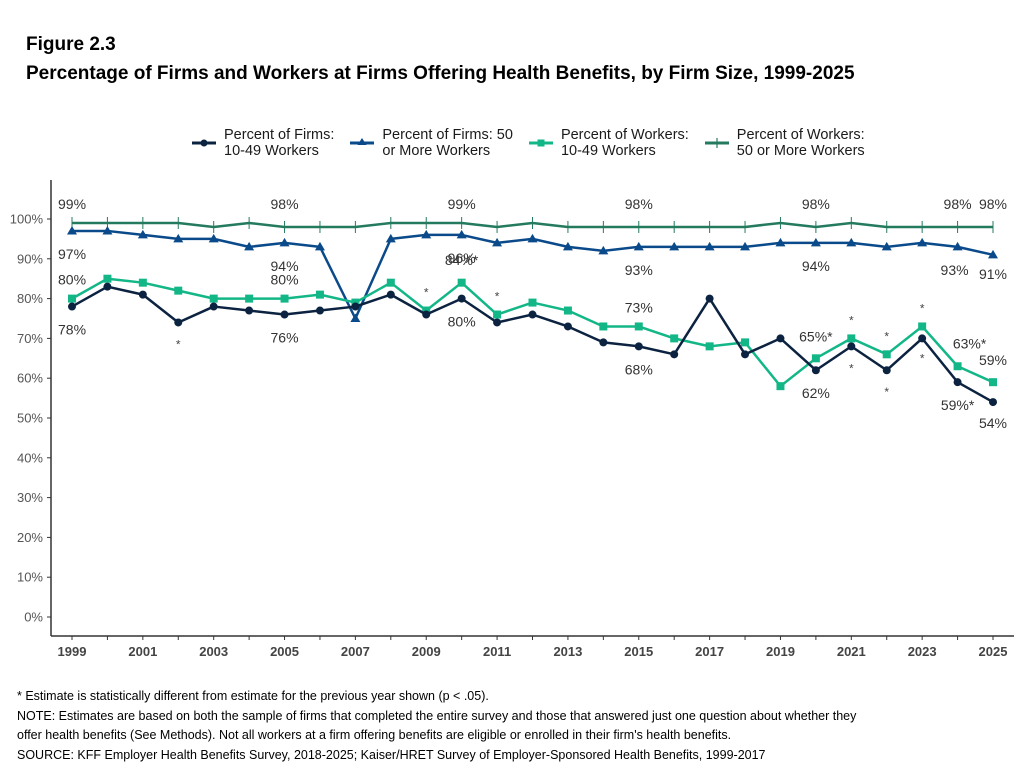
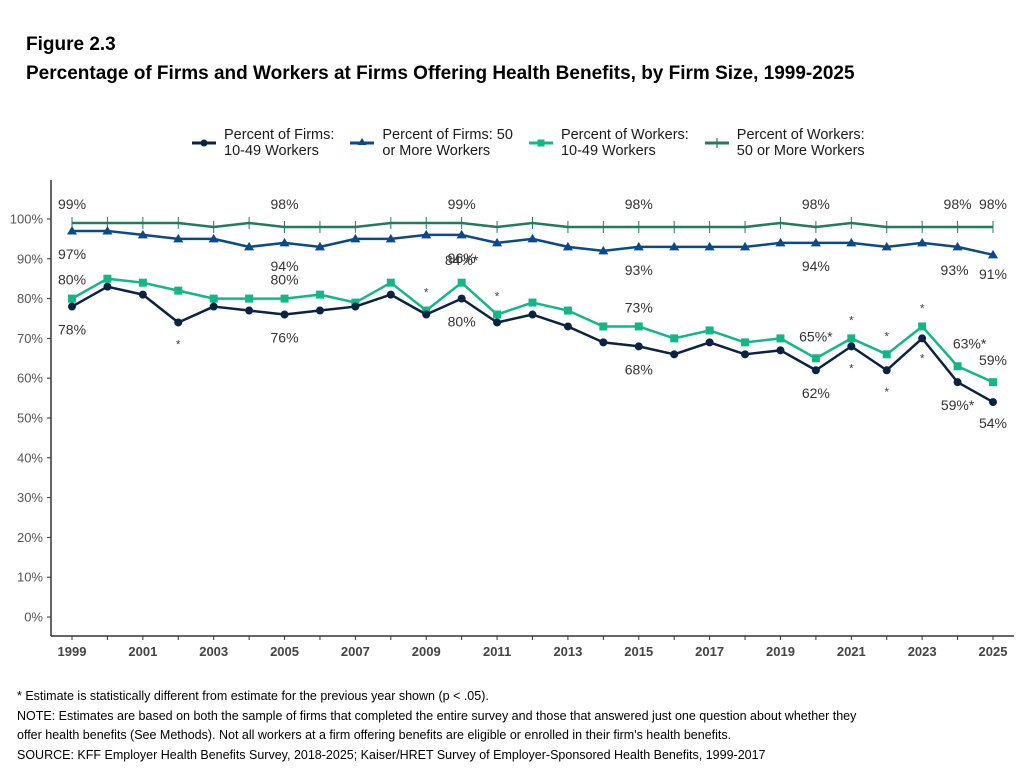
Percent of Firms: 50 or More Workers/2007: 75% -> 95%
Percent of Firms: 10-49 Workers/2017: 80% -> 69%
Percent of Workers: 10-49 Workers/2017: 68% -> 72%
Percent of Firms: 10-49 Workers/2019: 70% -> 67%
Percent of Workers: 10-49 Workers/2019: 58% -> 70%
